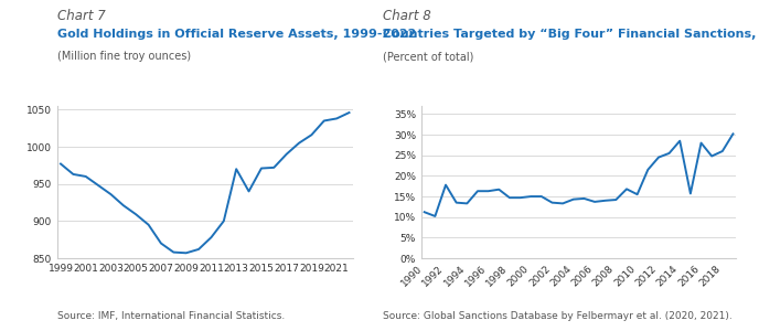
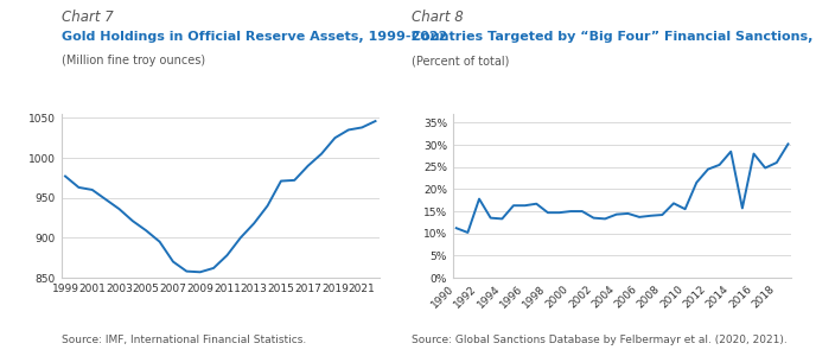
2013: 970 -> 918
2019: 1016 -> 1025
